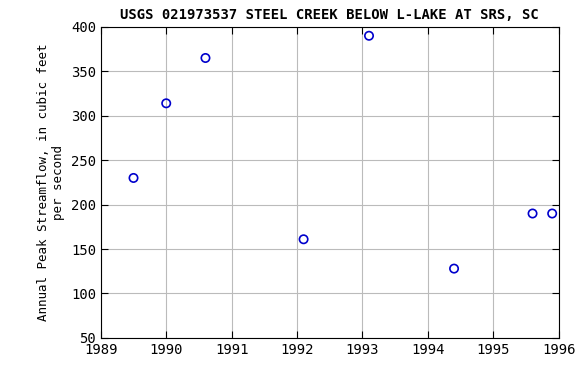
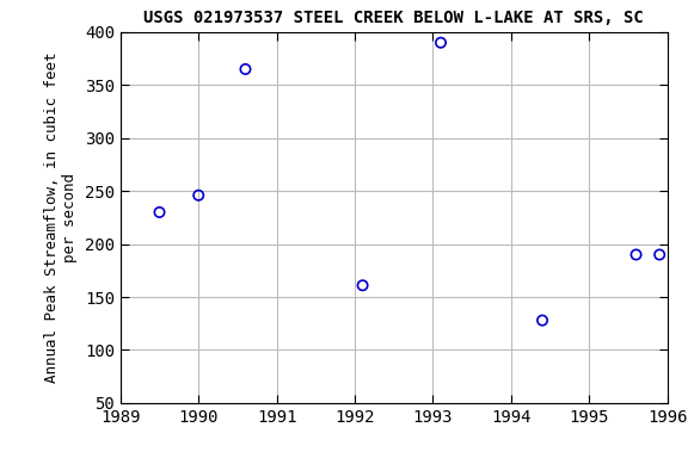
1990: 314 -> 246
